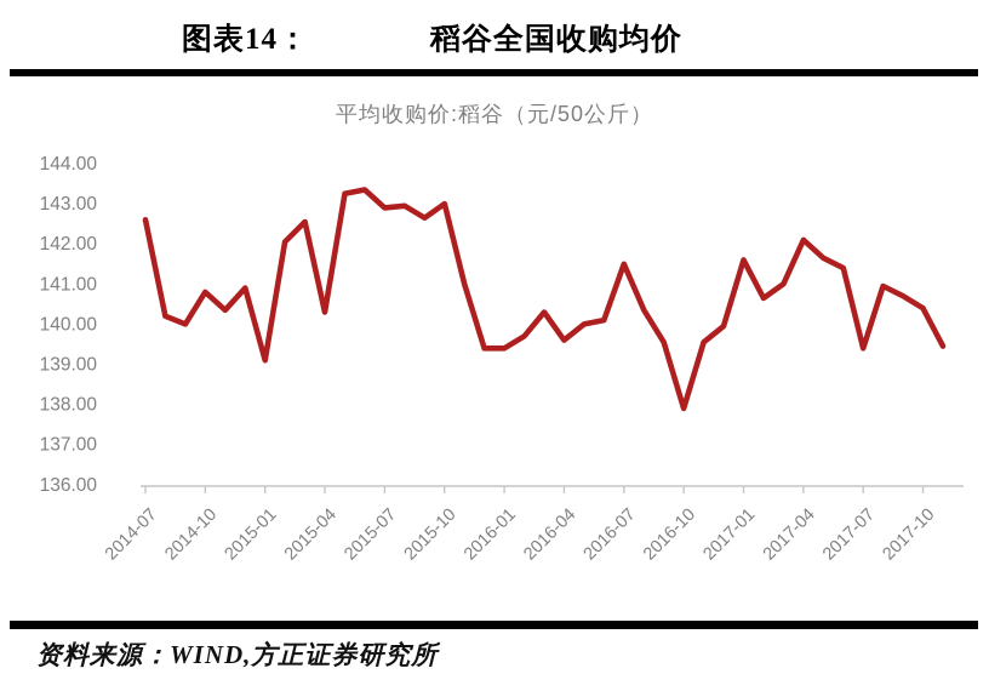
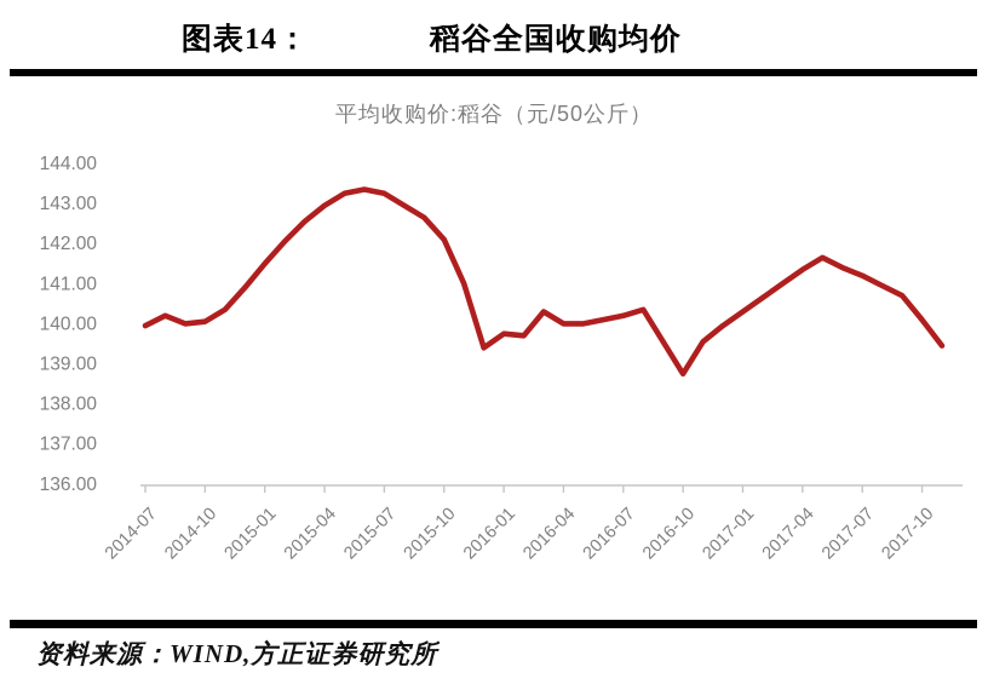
2014-07: 142.6 -> 139.9
2014-10: 140.8 -> 140.1
2015-01: 139.1 -> 141.5
2015-04: 140.3 -> 142.9
2015-07: 142.9 -> 143.2
2015-10: 143.0 -> 142.1
2016-01: 139.4 -> 139.8
2016-04: 139.6 -> 140.0
2016-07: 141.5 -> 140.2
2016-10: 137.9 -> 138.8
2017-01: 141.6 -> 140.3
2017-04: 142.1 -> 141.3
2017-07: 139.4 -> 141.2
2017-10: 140.4 -> 140.1
